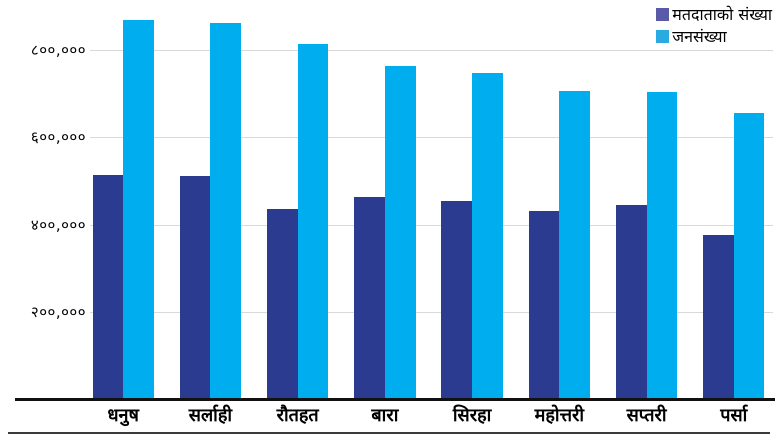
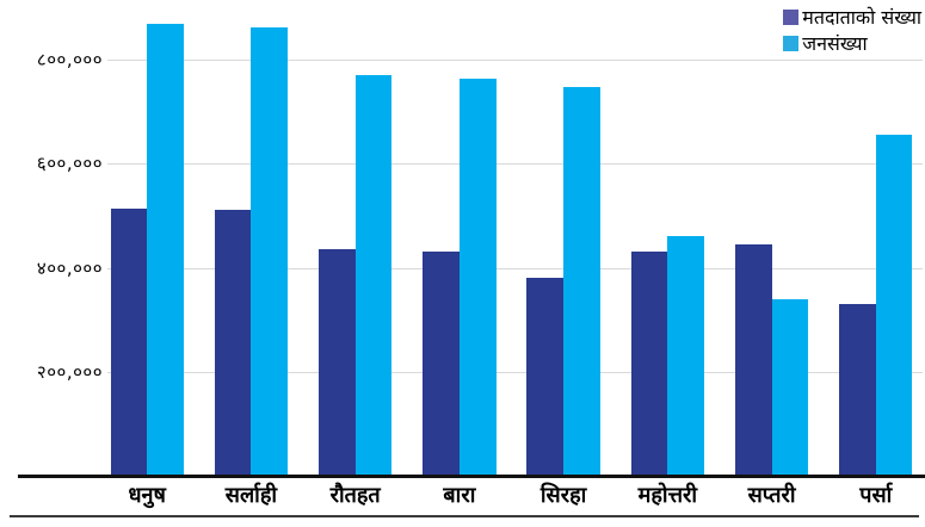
जनसंख्या/रौतहत: 810000 -> 770000
मतदाताको संख्या/बारा: 460000 -> 430000
मतदाताको संख्या/सिरहा: 450000 -> 380000
जनसंख्या/महोत्तरी: 710000 -> 460000
जनसंख्या/सप्तरी: 700000 -> 340000
मतदाताको संख्या/पर्सा: 380000 -> 330000
